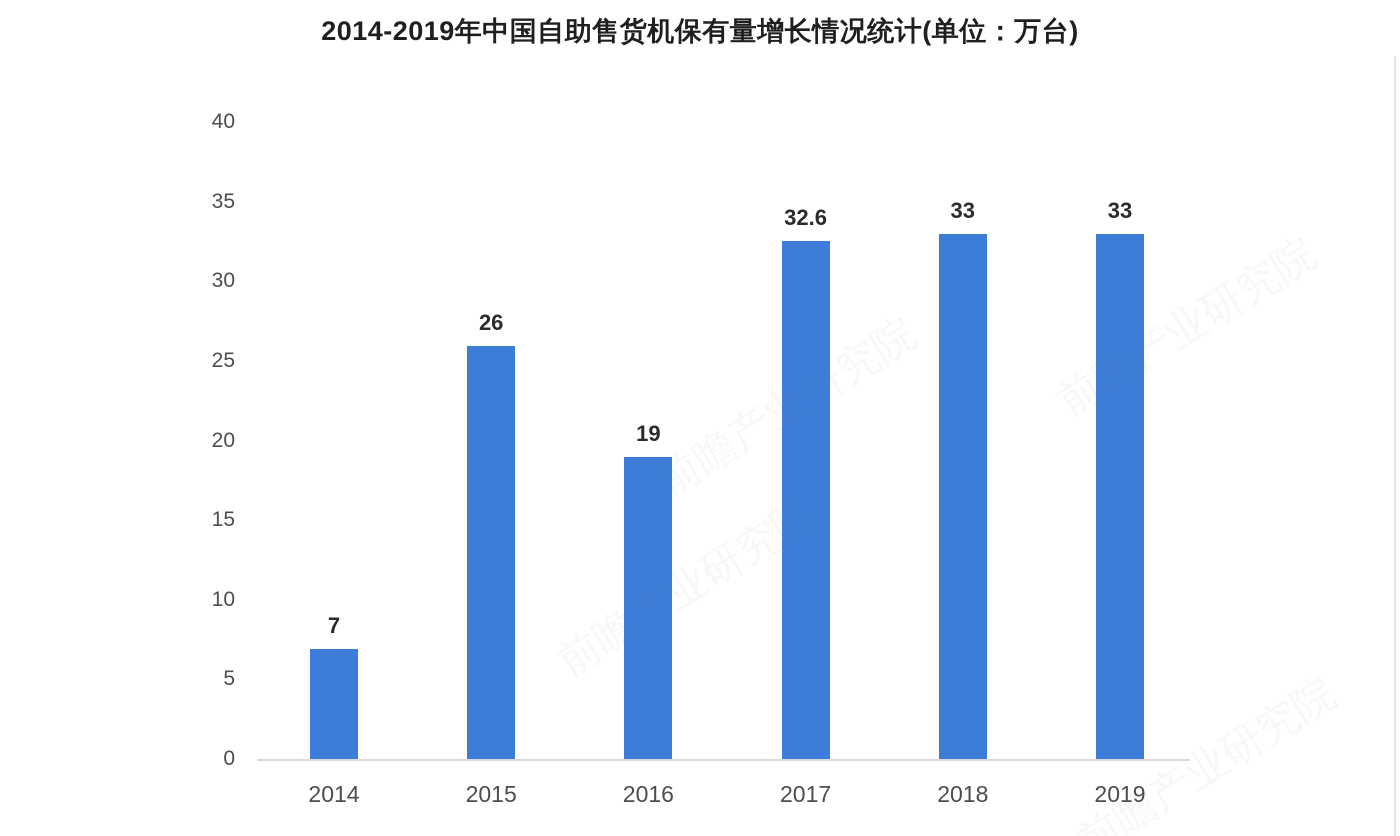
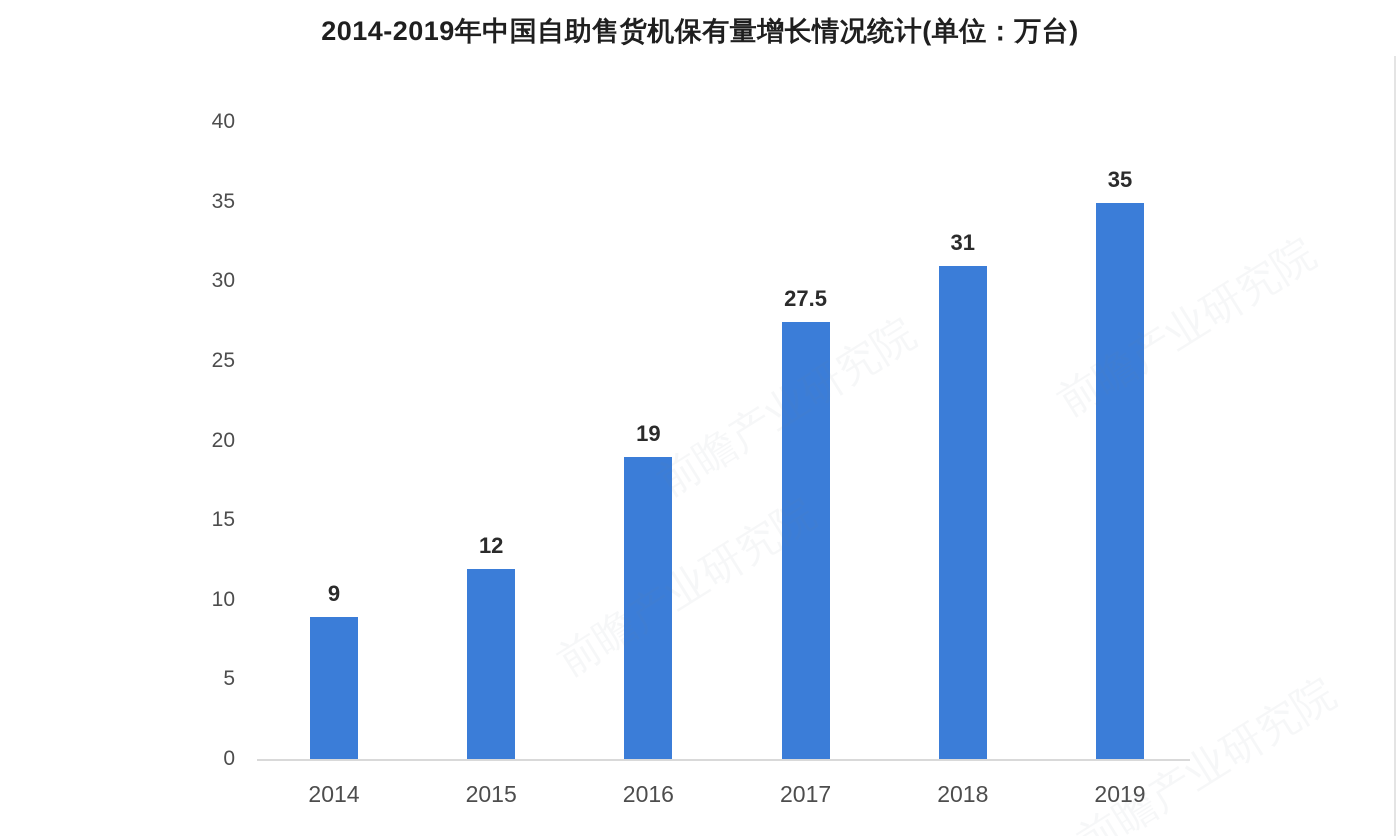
2014: 7 -> 9
2015: 26 -> 12
2017: 32.6 -> 27.5
2018: 33 -> 31
2019: 33 -> 35
